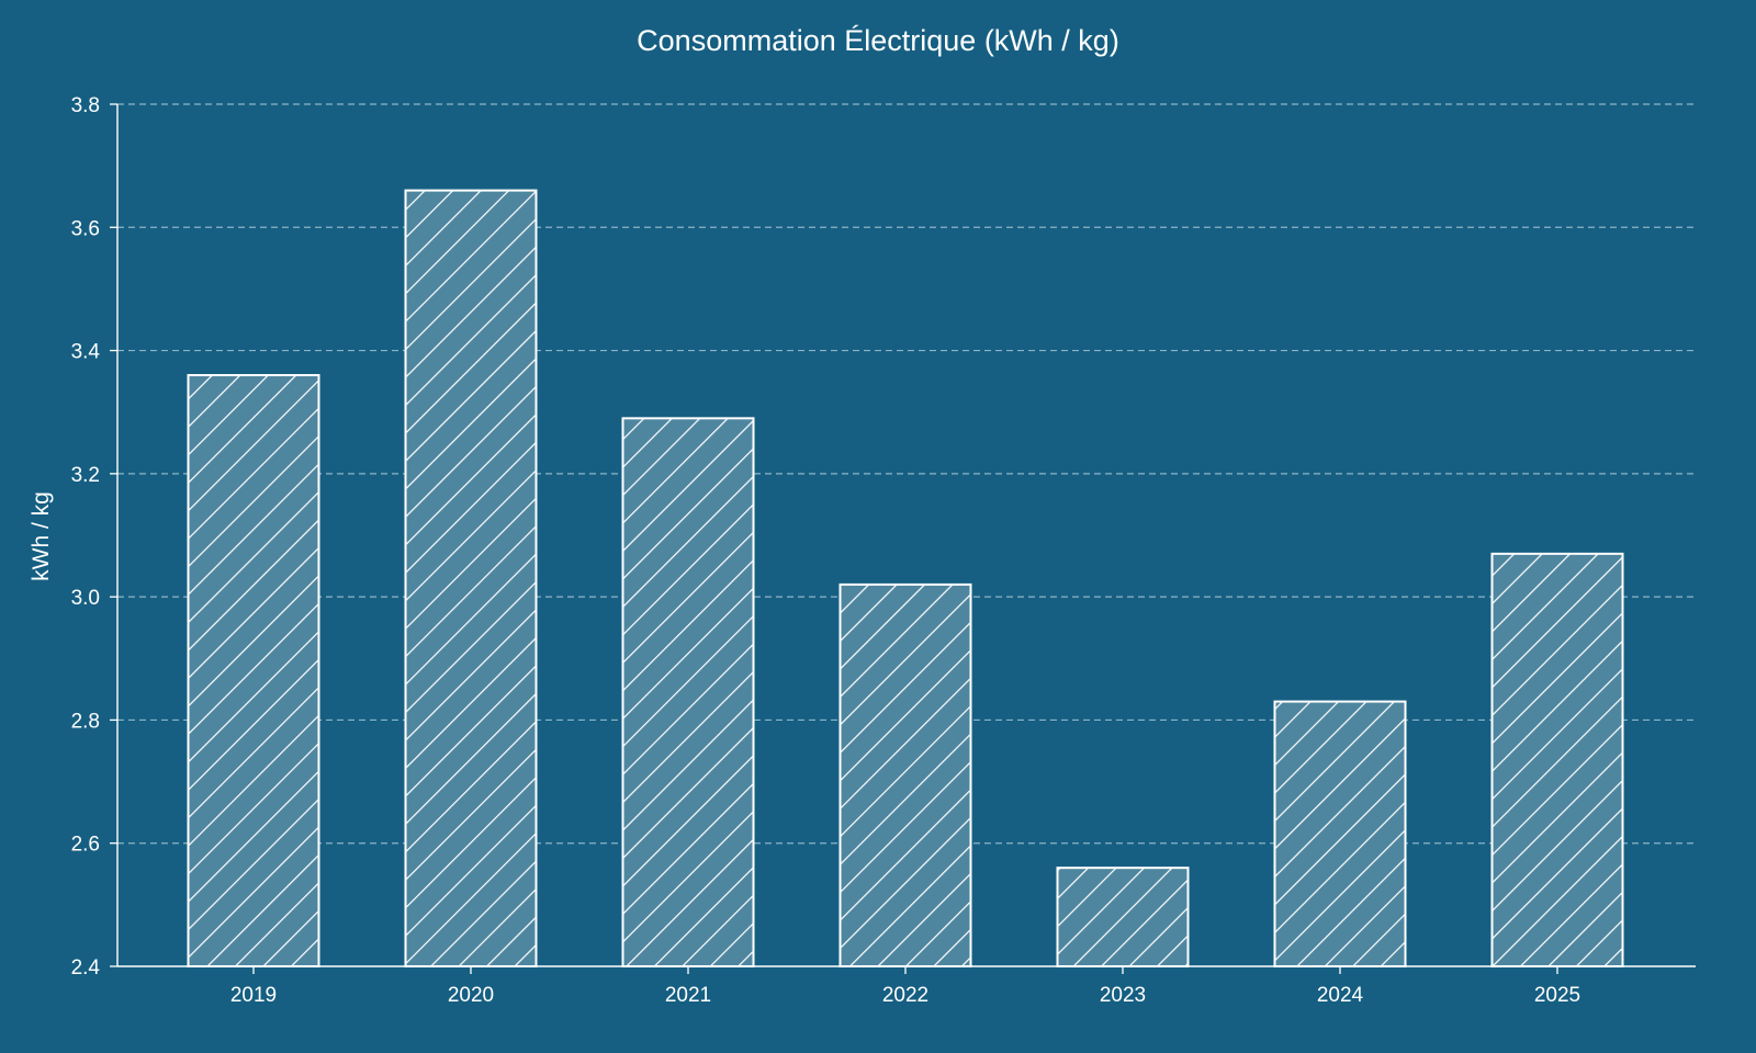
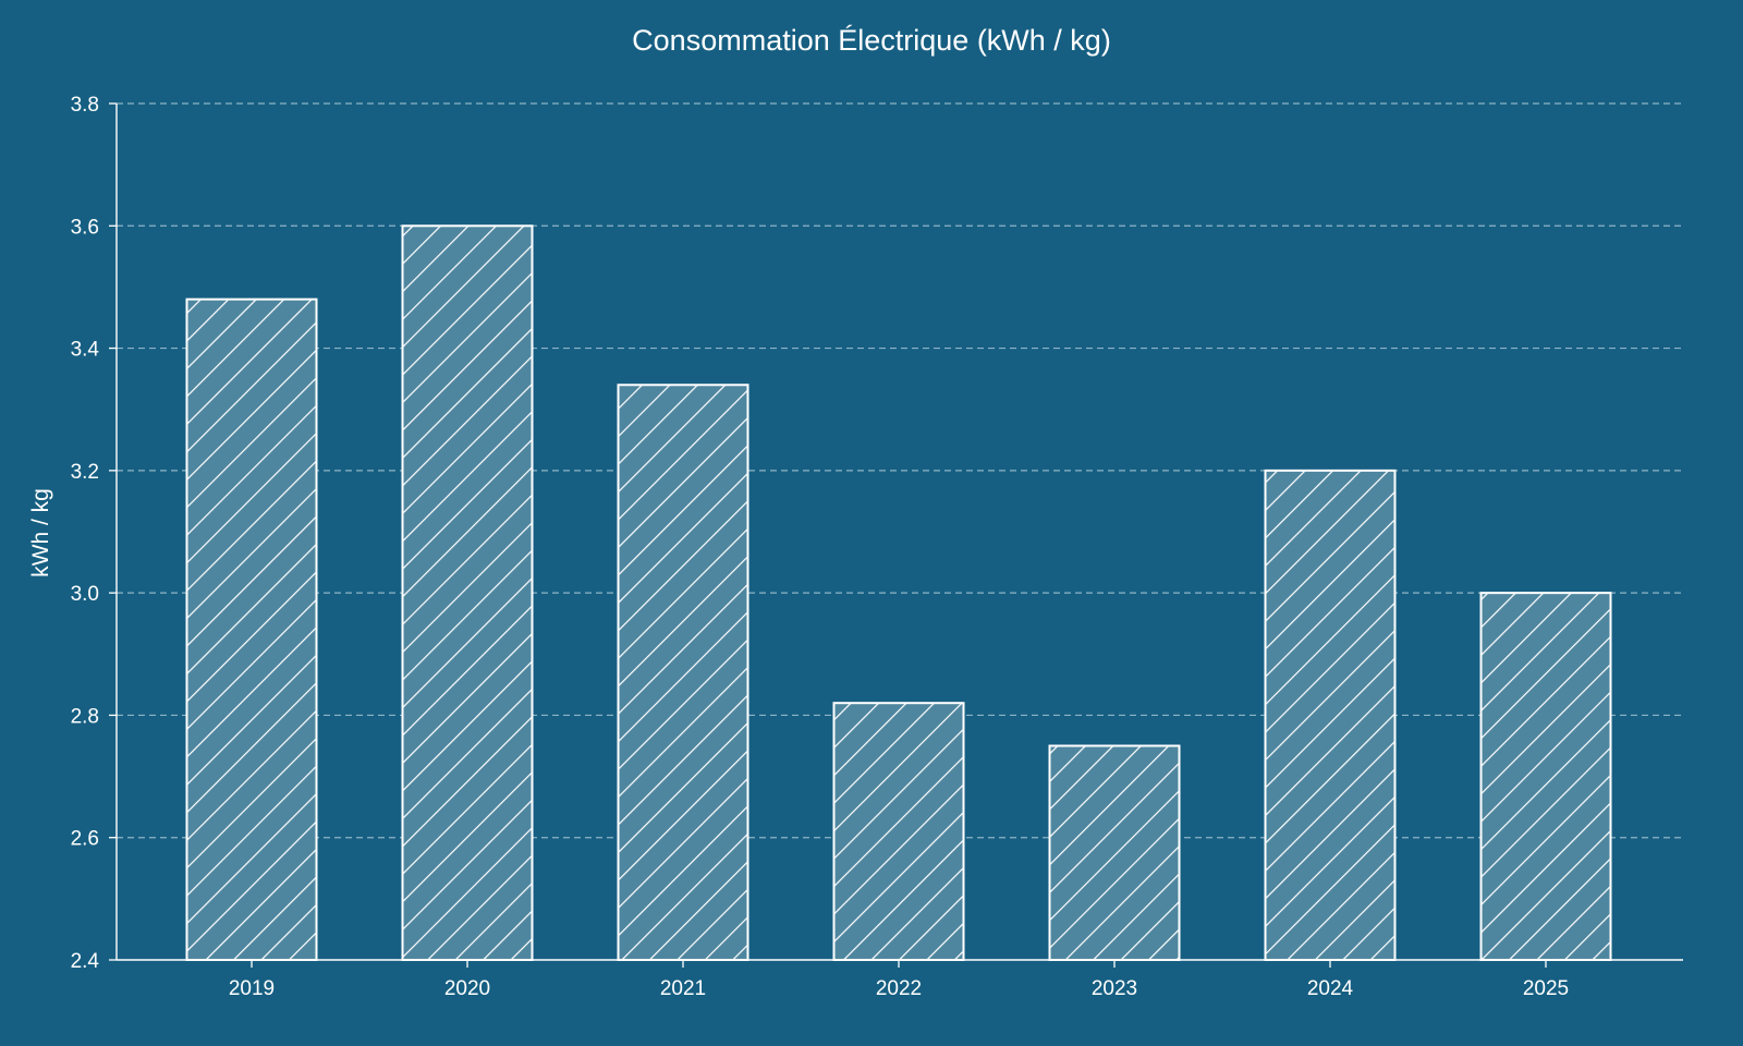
2019: 3.36 -> 3.48
2020: 3.66 -> 3.60
2021: 3.29 -> 3.34
2022: 3.02 -> 2.82
2023: 2.56 -> 2.75
2024: 2.83 -> 3.20
2025: 3.07 -> 3.00
